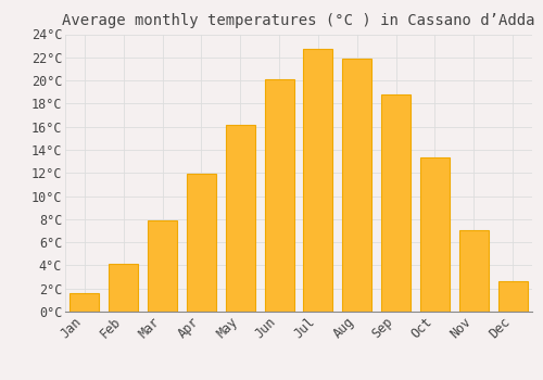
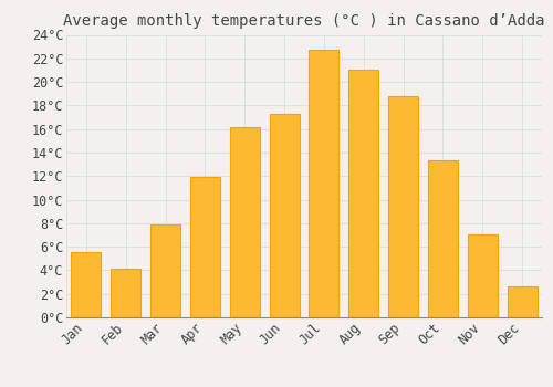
Jan: 1.6°C -> 5.5°C
Jun: 20.1°C -> 17.3°C
Aug: 21.9°C -> 21.0°C
